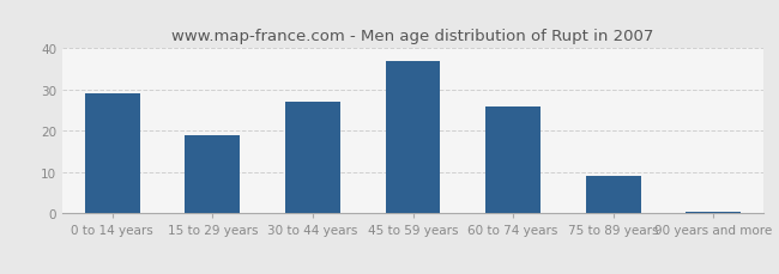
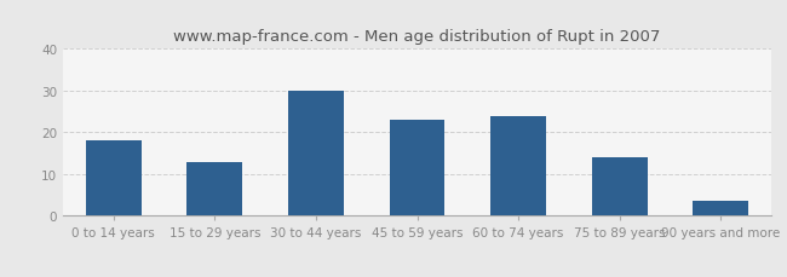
0 to 14 years: 29.0 -> 18.0
15 to 29 years: 19.0 -> 13.0
30 to 44 years: 27.0 -> 30.0
45 to 59 years: 37.0 -> 23.0
60 to 74 years: 26.0 -> 24.0
75 to 89 years: 9.0 -> 14.0
90 years and more: 0.5 -> 3.5
